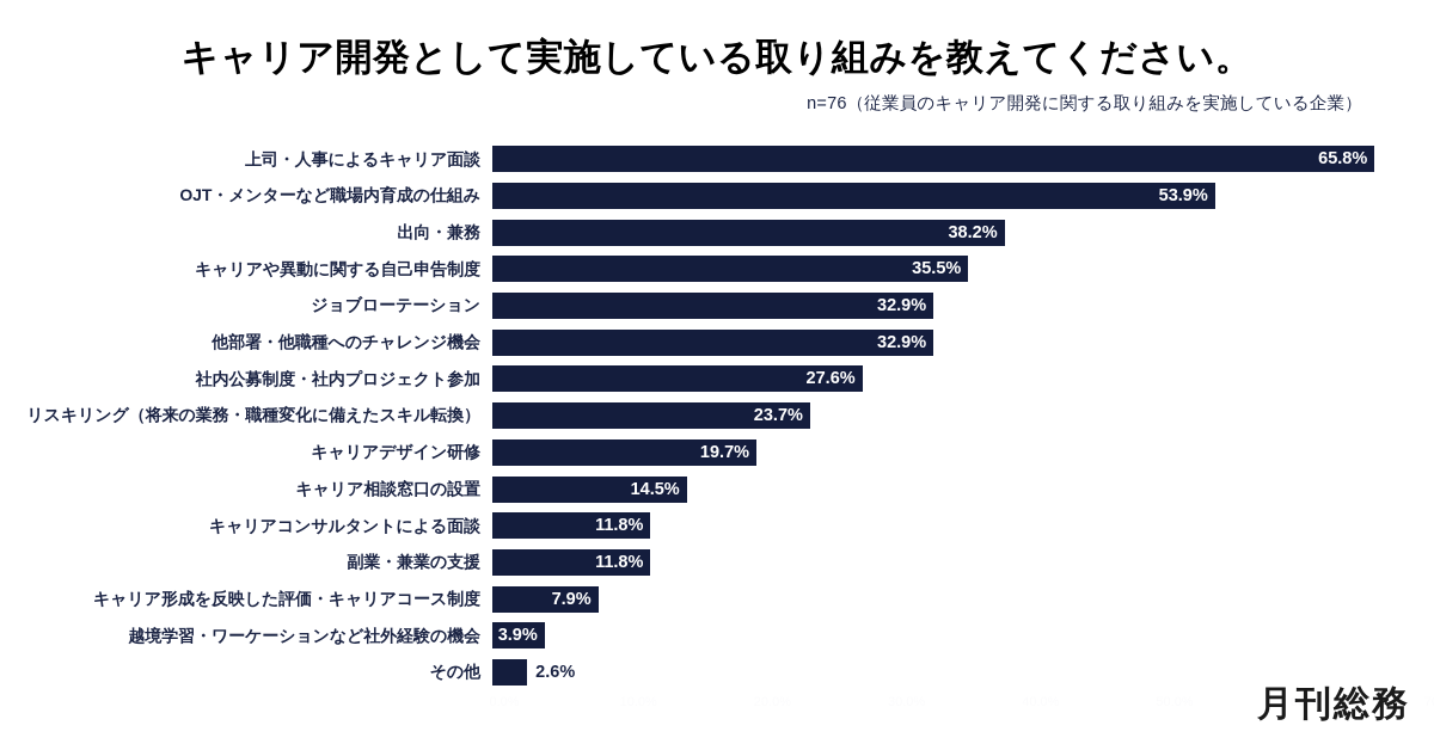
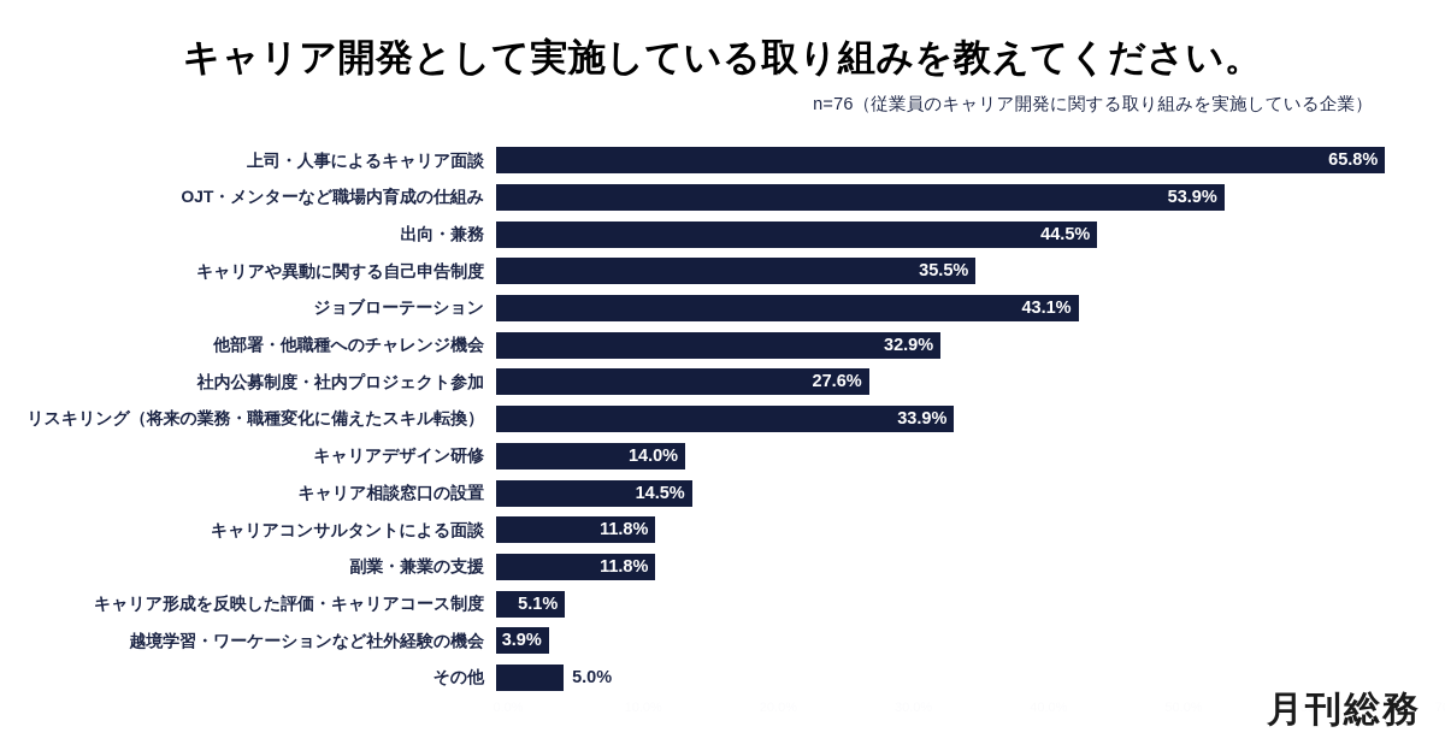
出向・兼務: 38.2% -> 44.5%
ジョブローテーション: 32.9% -> 43.1%
リスキリング（将来の業務・職種変化に備えたスキル転換）: 23.7% -> 33.9%
キャリアデザイン研修: 19.7% -> 14.0%
キャリア形成を反映した評価・キャリアコース制度: 7.9% -> 5.1%
その他: 2.6% -> 5.0%
